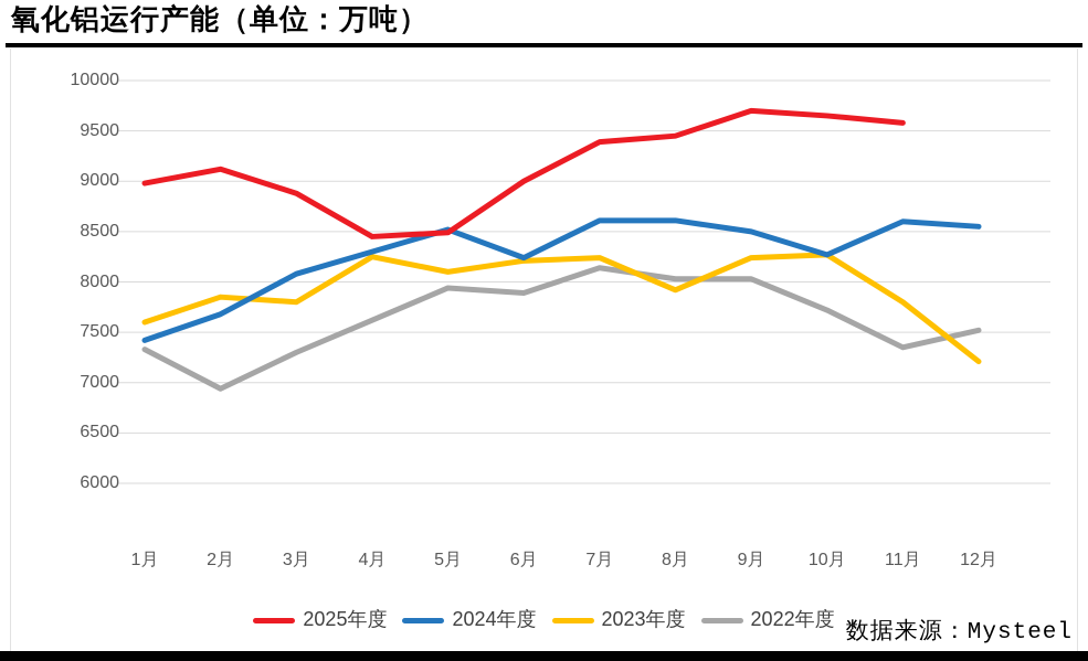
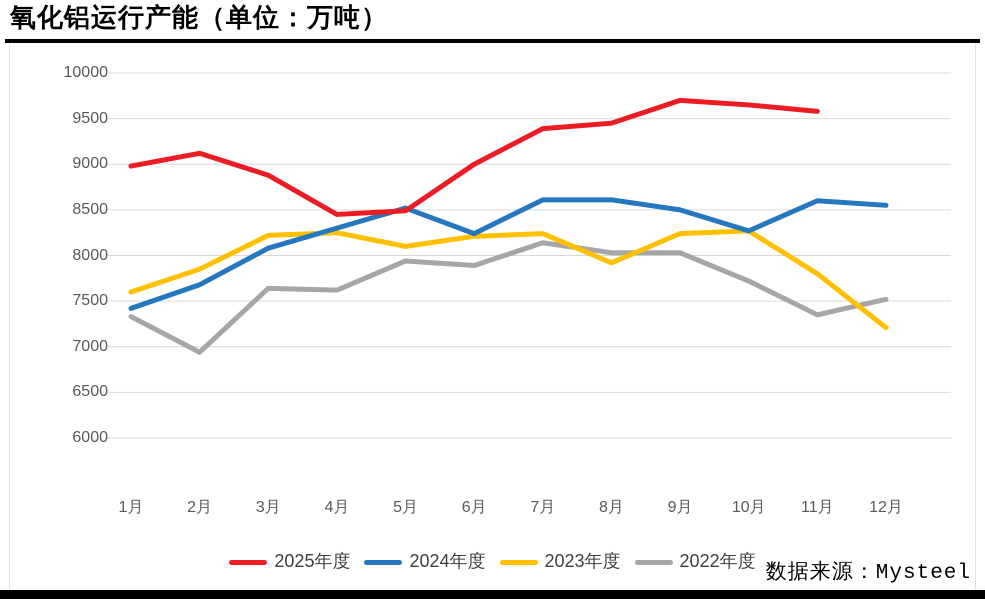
2023年度/3月: 7800 -> 8200
2022年度/3月: 7300 -> 7600
